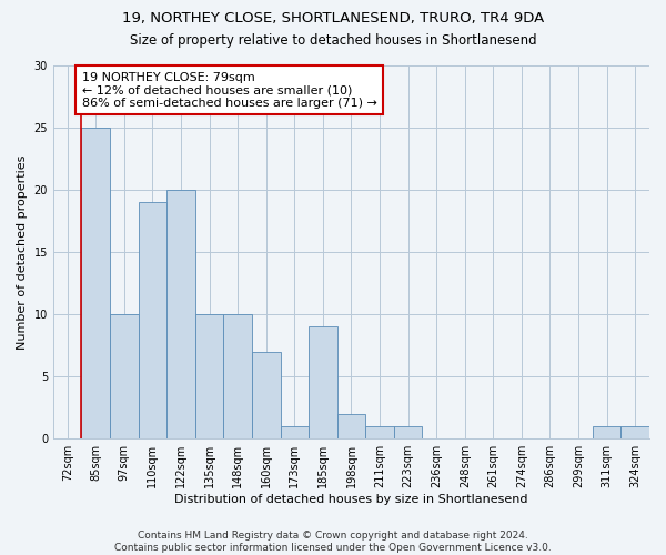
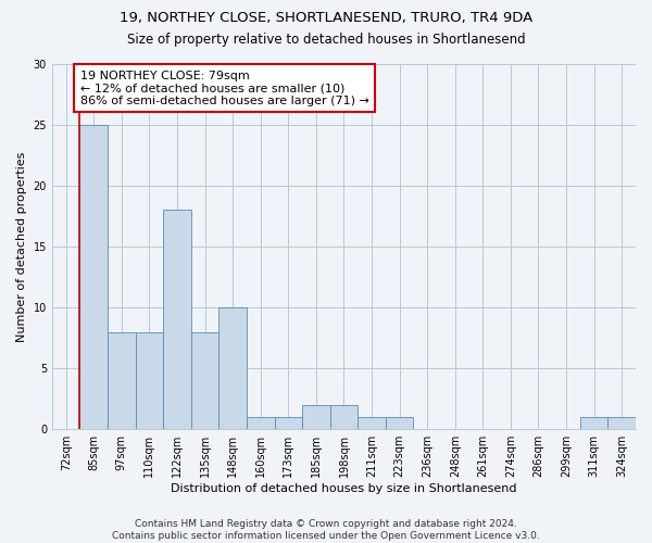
97sqm: 10 -> 8
110sqm: 19 -> 8
122sqm: 20 -> 18
135sqm: 10 -> 8
160sqm: 7 -> 1
185sqm: 9 -> 2
